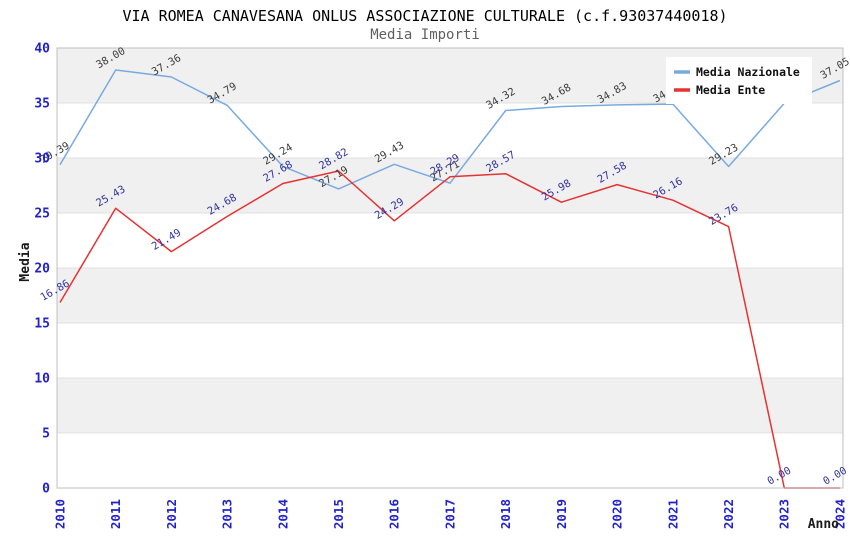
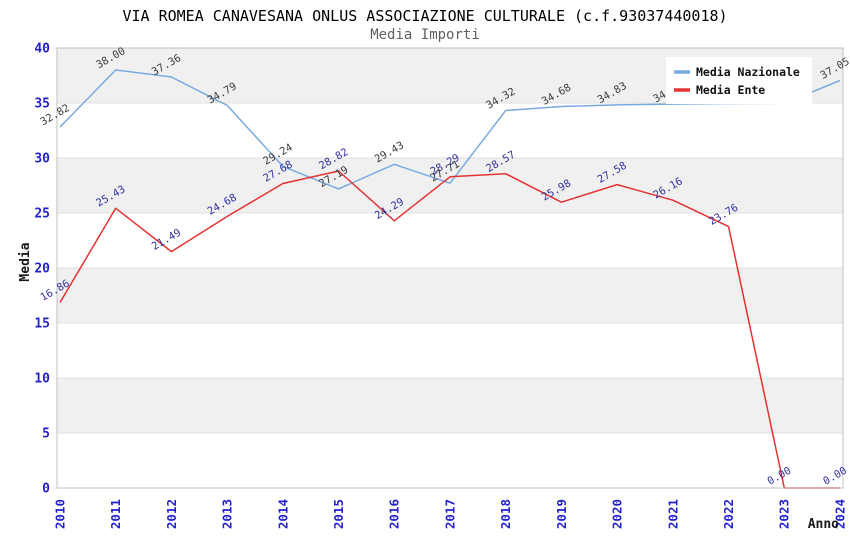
Media Nazionale/2010: 29.39 -> 32.82
Media Nazionale/2022: 29.23 -> 34.95
